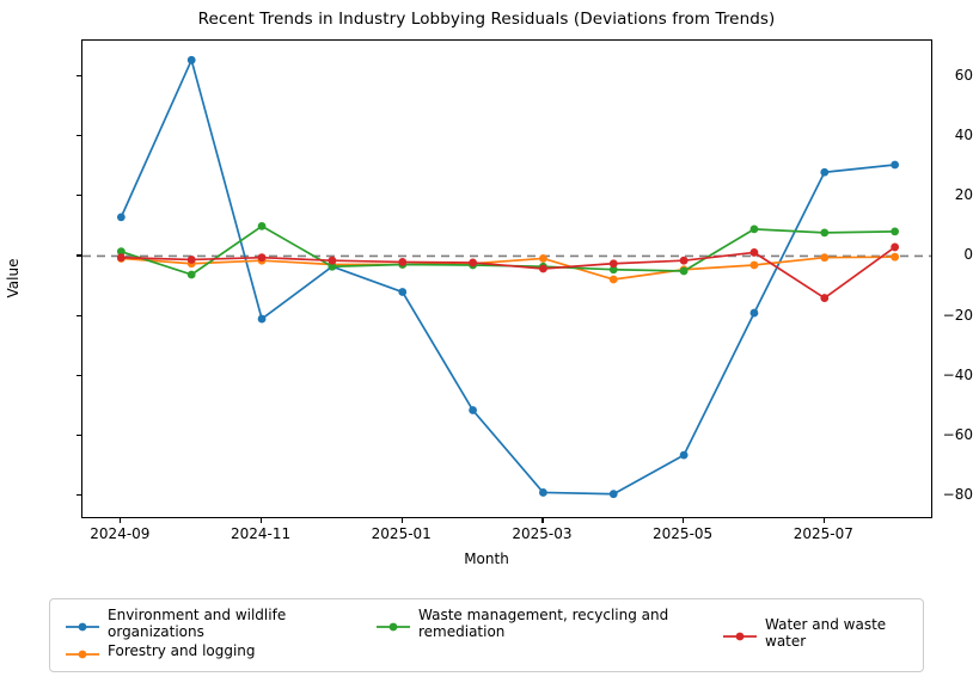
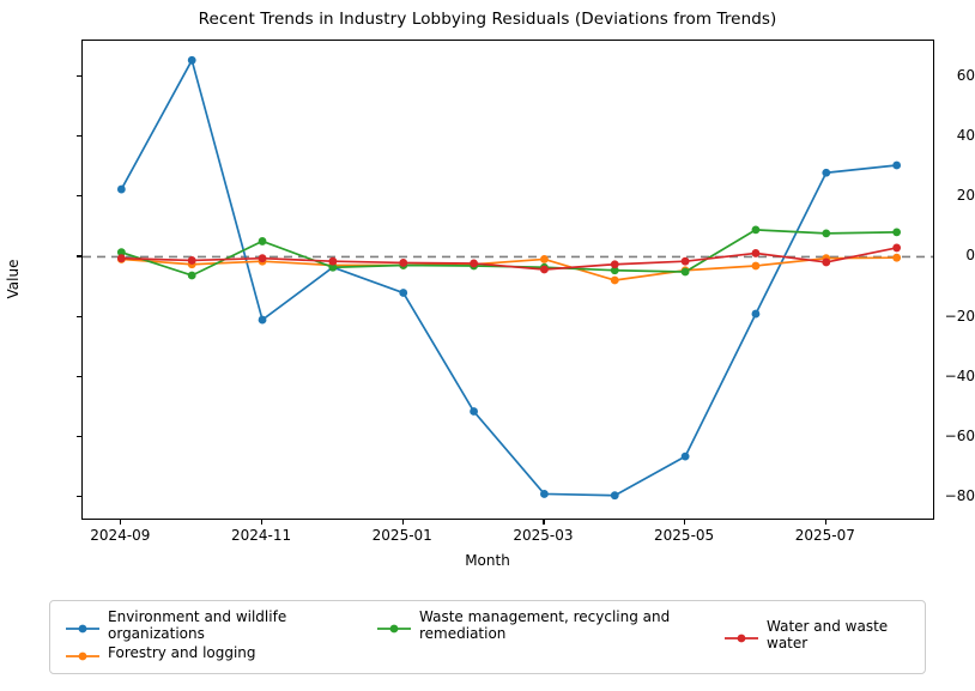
Environment and wildlife organizations/2024-09: 13 -> 22
Waste management, recycling and remediation/2024-11: 10 -> 5
Water and waste water/2025-07: -14 -> -2
